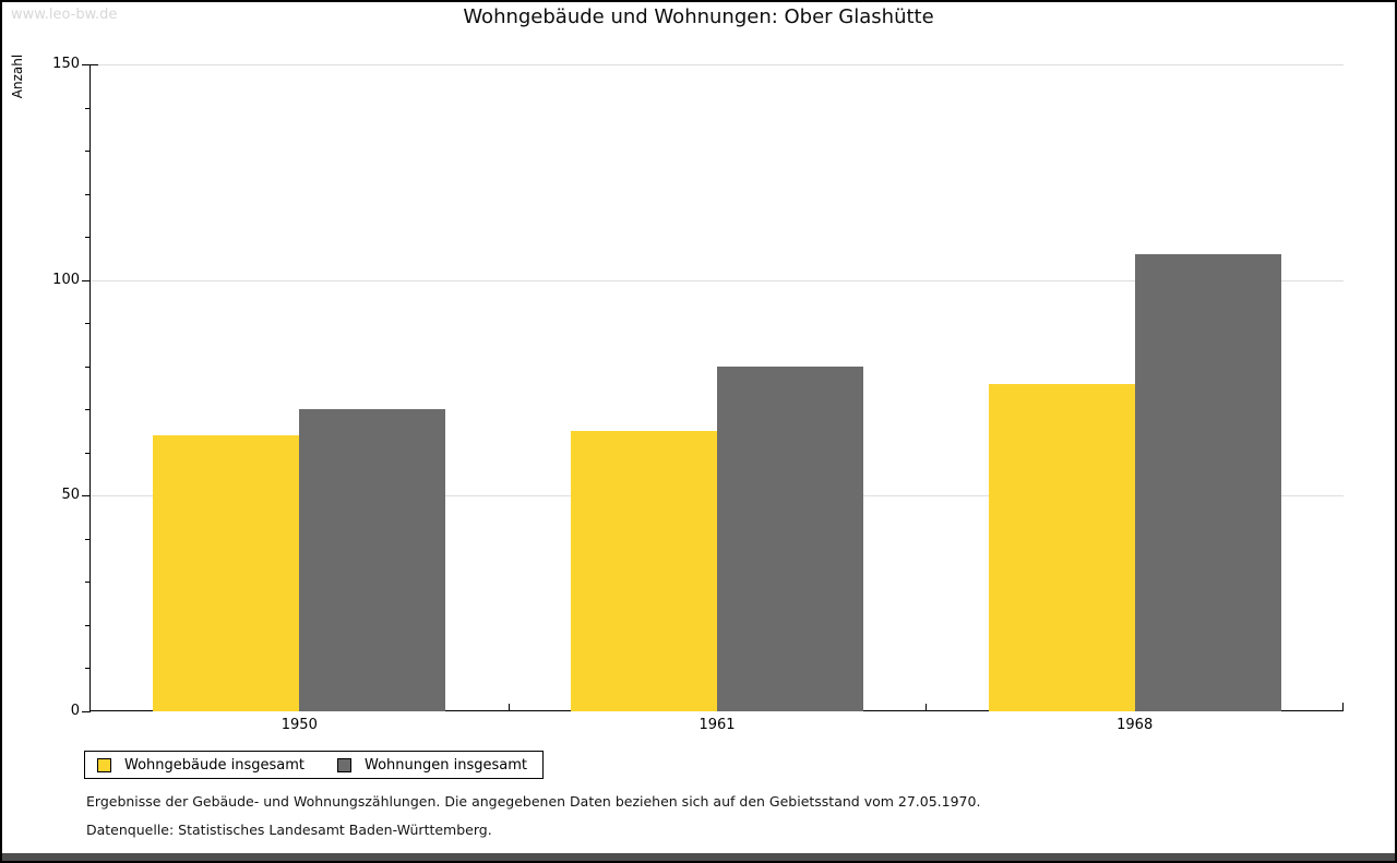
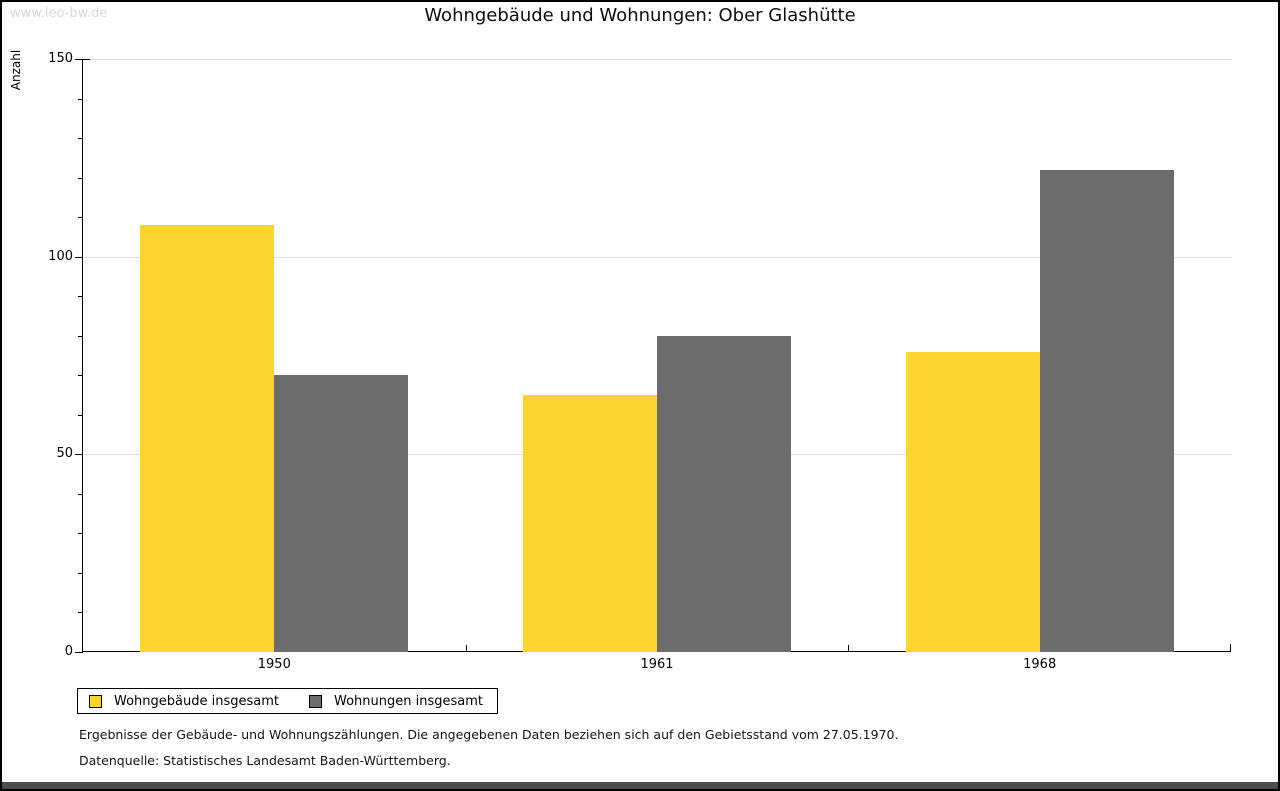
Wohngebäude insgesamt/1950: 64 -> 108
Wohnungen insgesamt/1968: 106 -> 122
